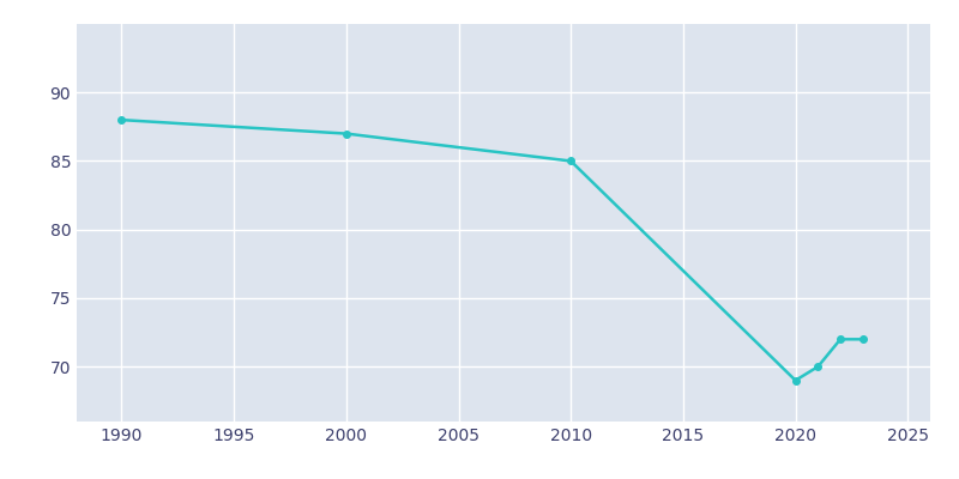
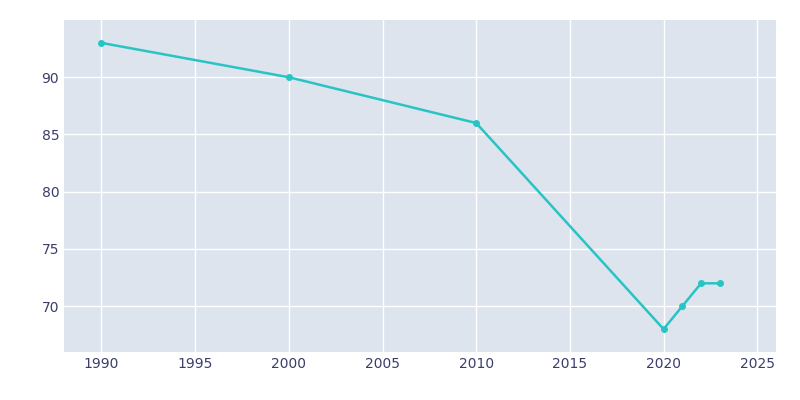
1990: 88 -> 93
2000: 87 -> 90
2010: 85 -> 86
2020: 69 -> 68
